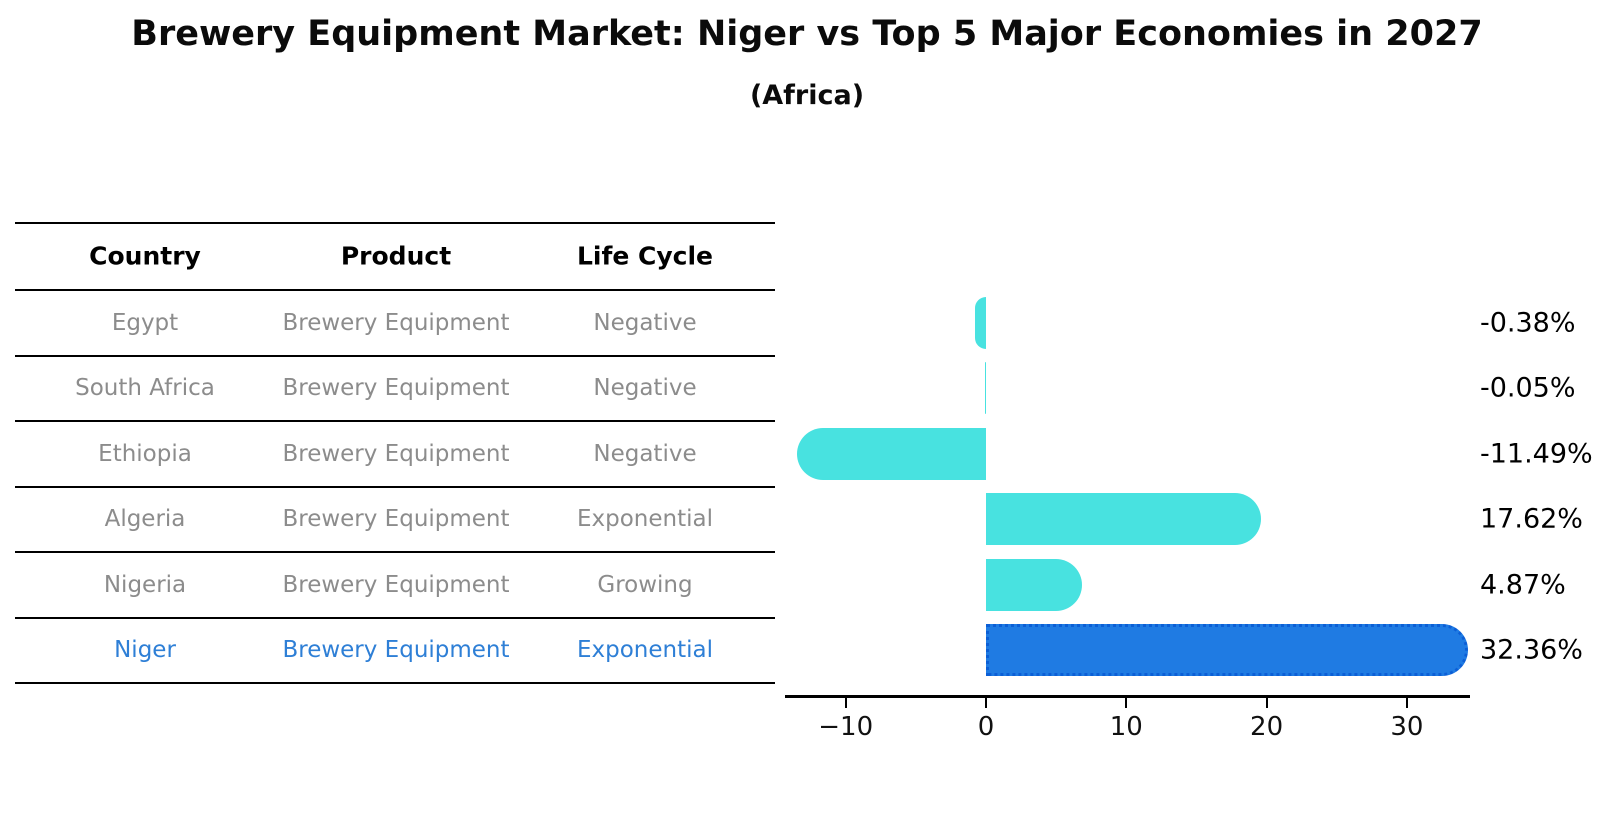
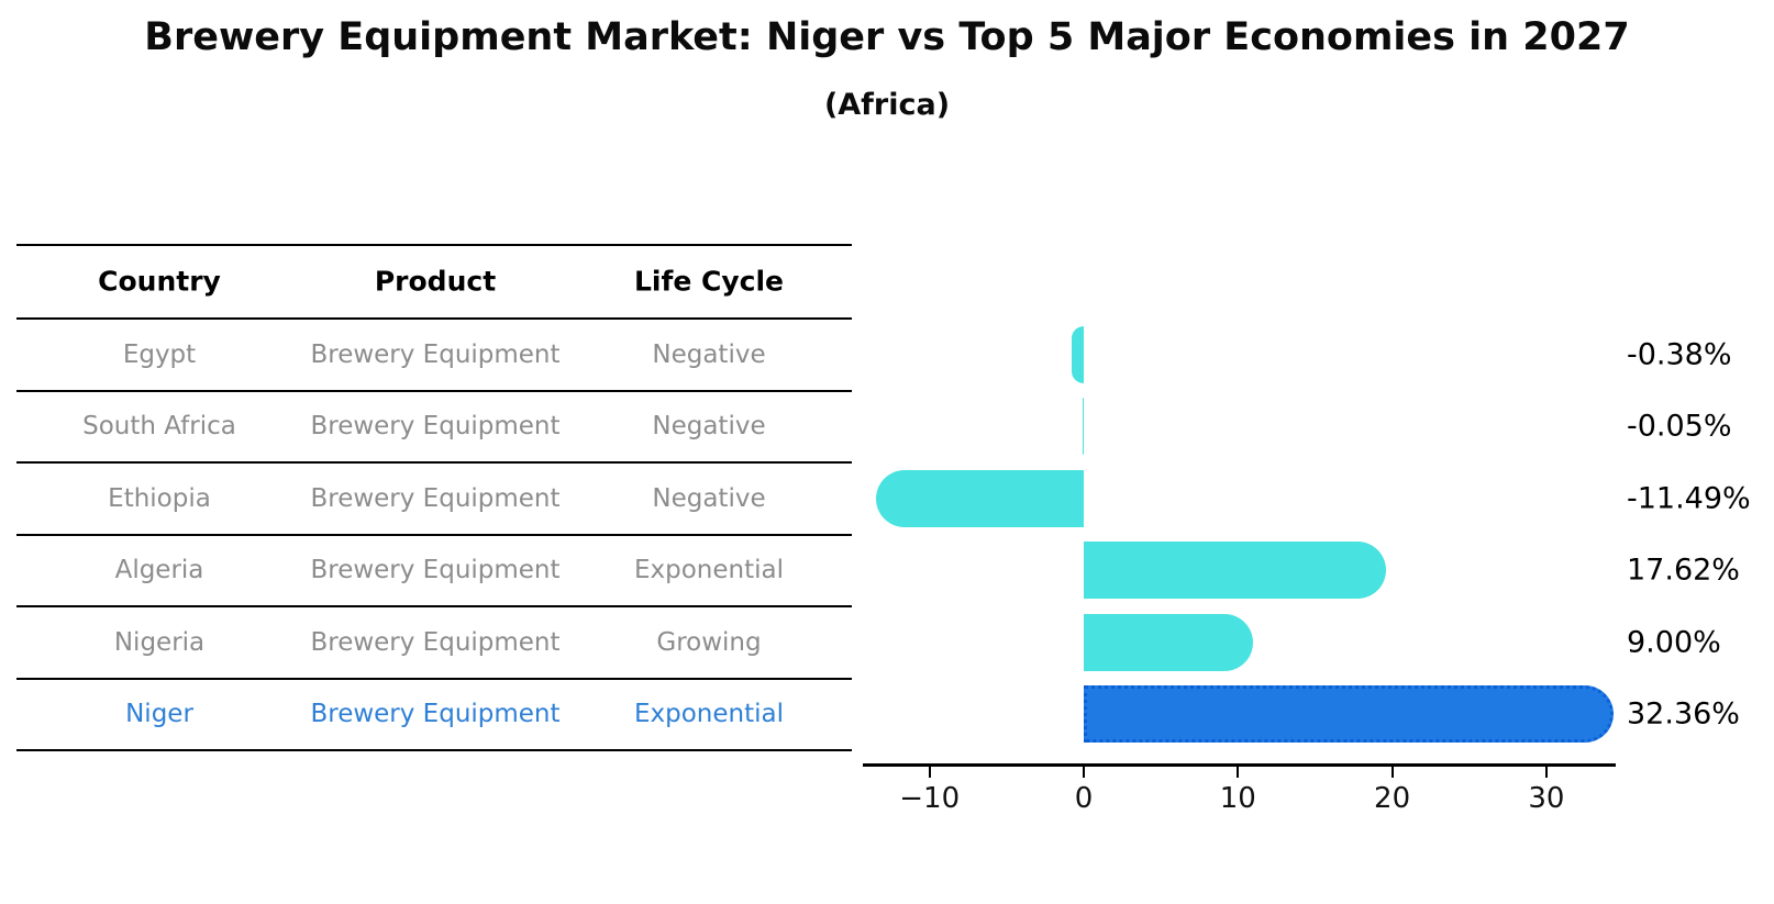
Nigeria: 4.87% -> 9.00%
